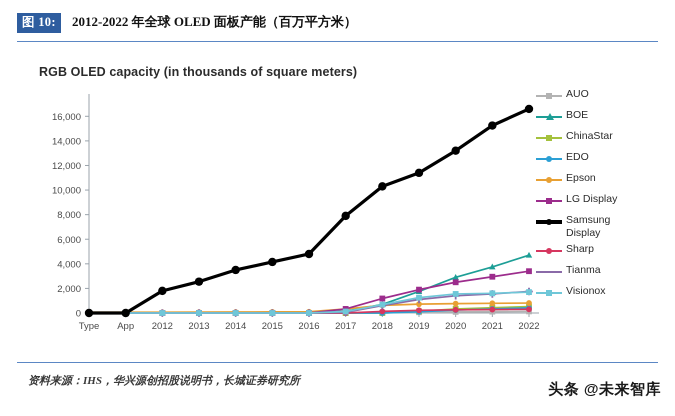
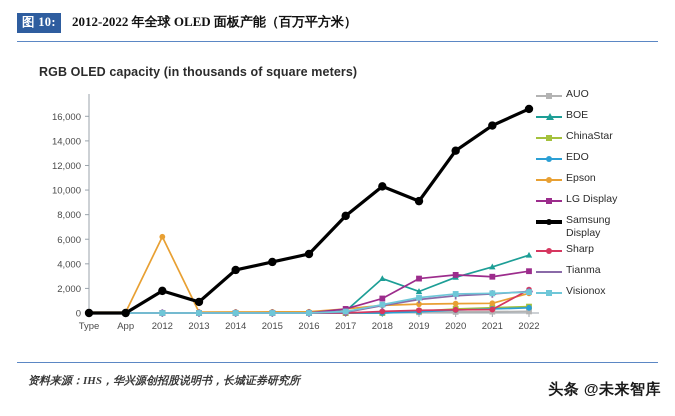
Epson/2012: 100 -> 6200
Samsung Display/2013: 2600 -> 900
BOE/2018: 700 -> 2800
LG Display/2019: 1900 -> 2800
Samsung Display/2019: 11400 -> 9100
LG Display/2020: 2500 -> 3100
Epson/2022: 800 -> 1600
Sharp/2022: 300 -> 1900
